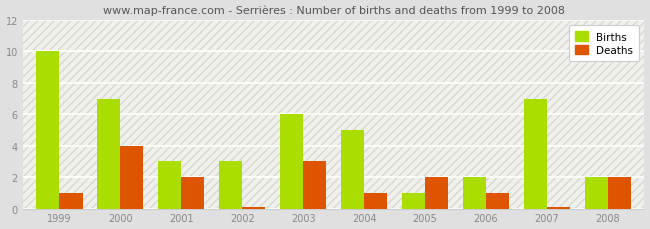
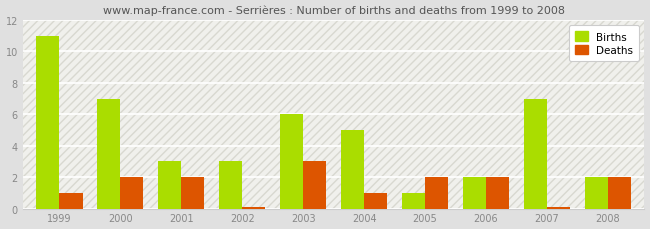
Births/1999: 10 -> 11
Deaths/2000: 4.0 -> 2.0
Deaths/2006: 1.0 -> 2.0
